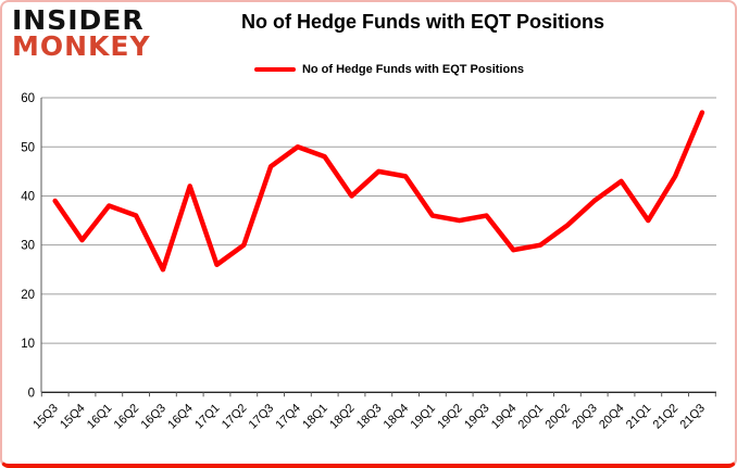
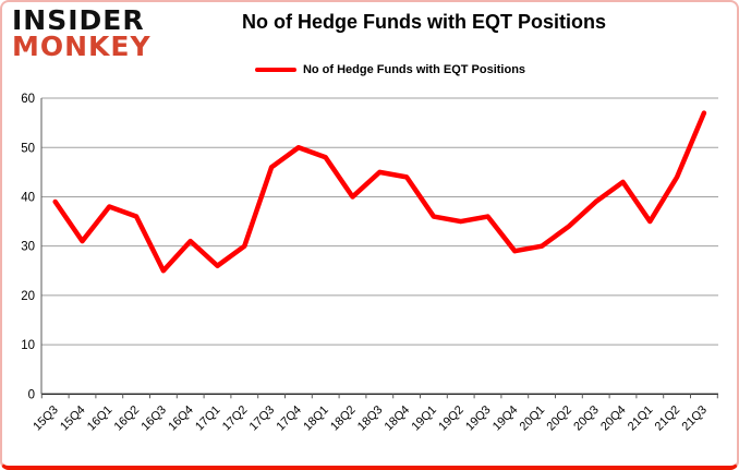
16Q4: 42 -> 31
